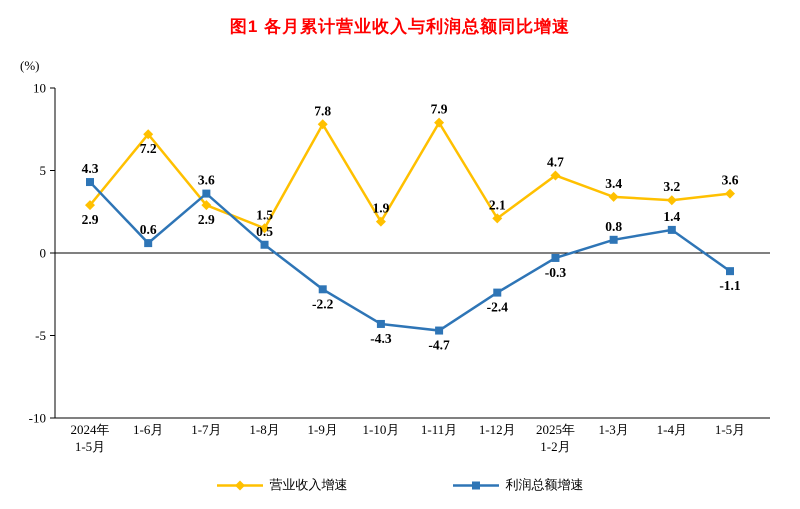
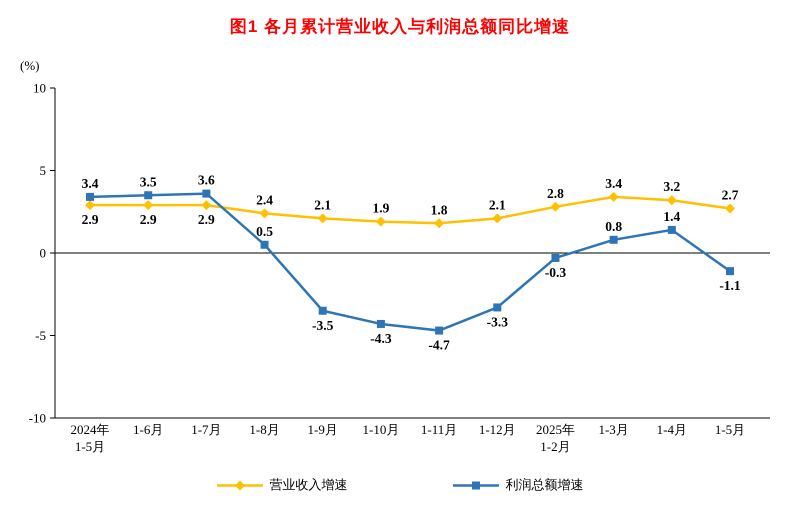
利润总额增速/2024年 1-5月: 4.3 -> 3.4
营业收入增速/1-6月: 7.2 -> 2.9
利润总额增速/1-6月: 0.6 -> 3.5
营业收入增速/1-8月: 1.5 -> 2.4
营业收入增速/1-9月: 7.8 -> 2.1
利润总额增速/1-9月: -2.2 -> -3.5
营业收入增速/1-11月: 7.9 -> 1.8
利润总额增速/1-12月: -2.4 -> -3.3
营业收入增速/2025年 1-2月: 4.7 -> 2.8
营业收入增速/1-5月: 3.6 -> 2.7
